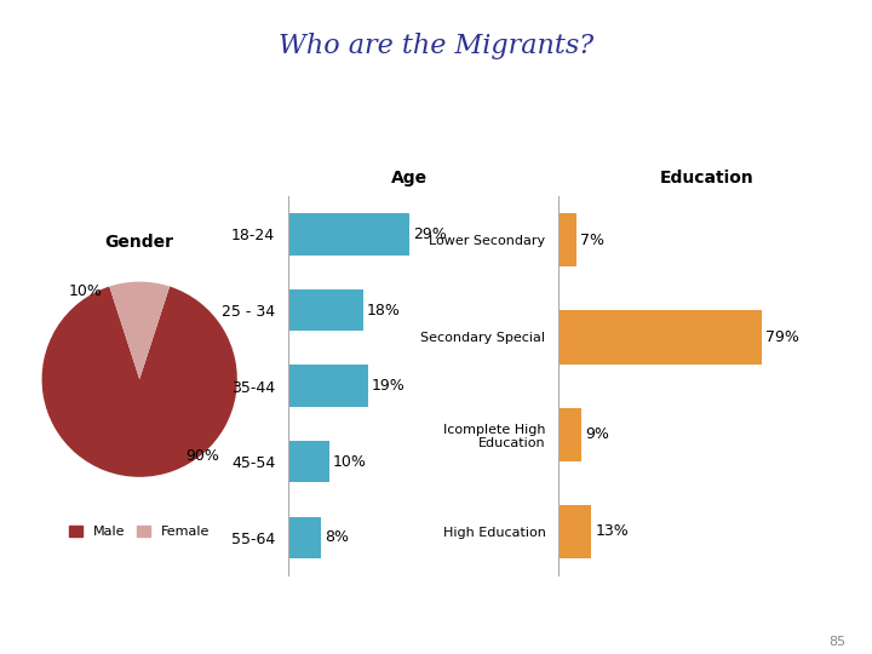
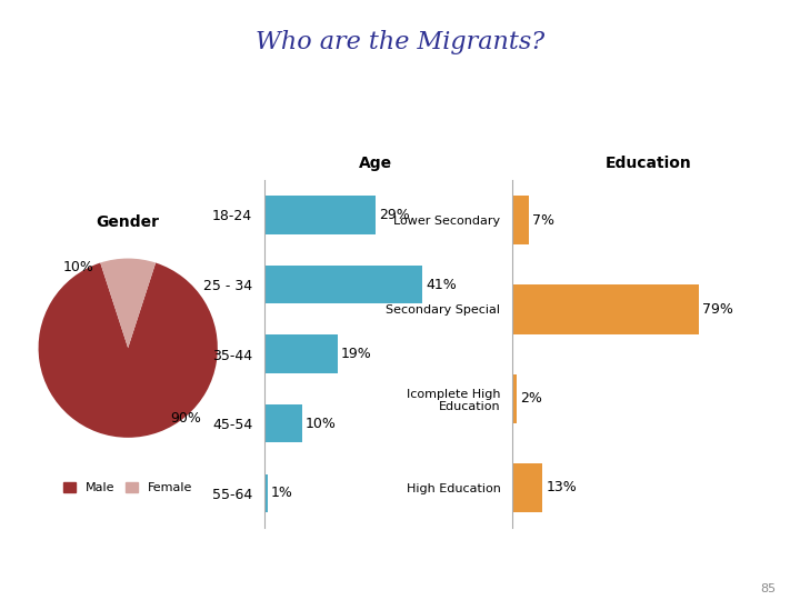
Age/25 - 34: 18% -> 41%
Age/55-64: 8% -> 1%
Education/Icomplete High Education: 9% -> 2%
